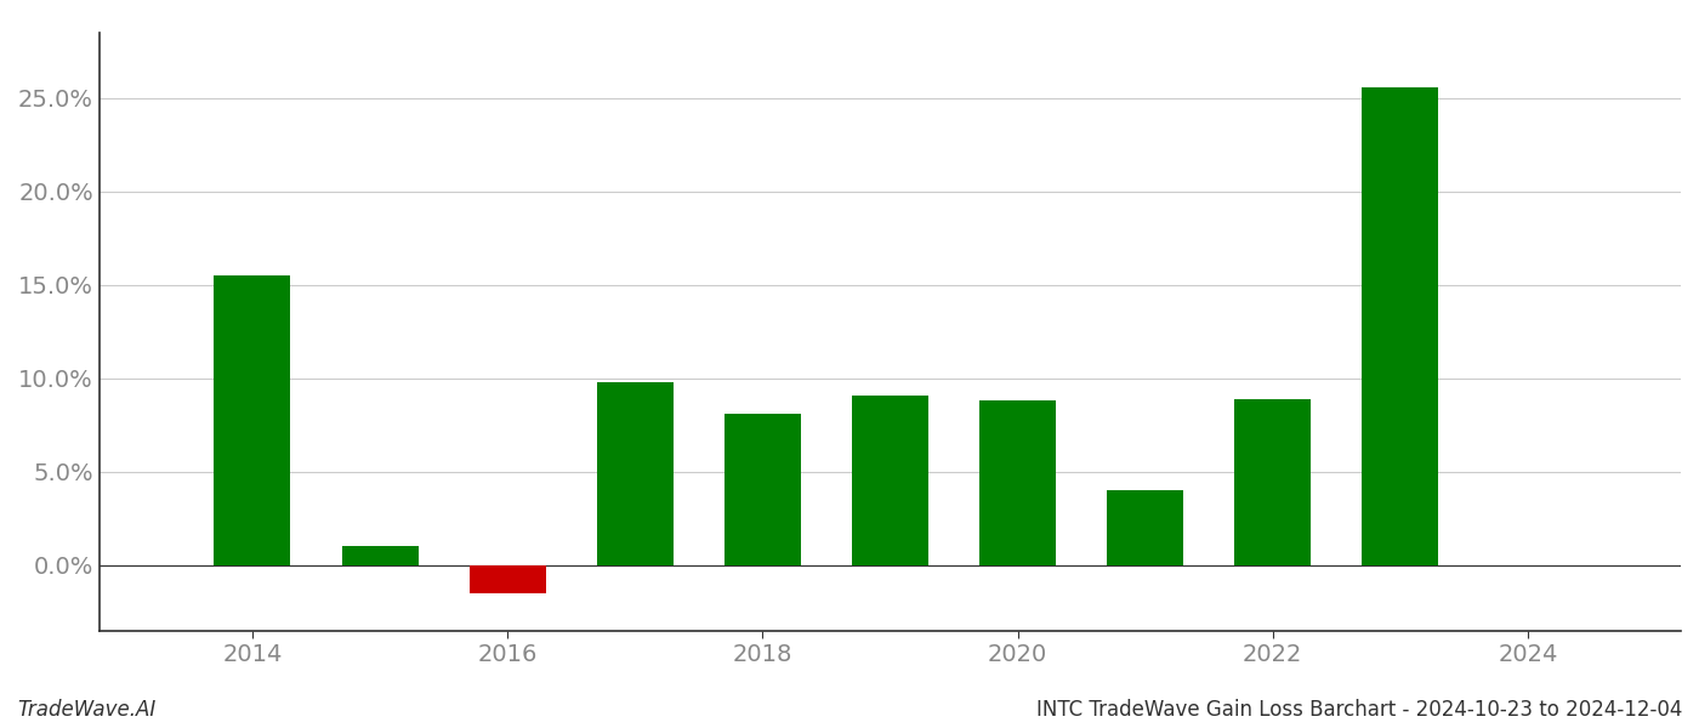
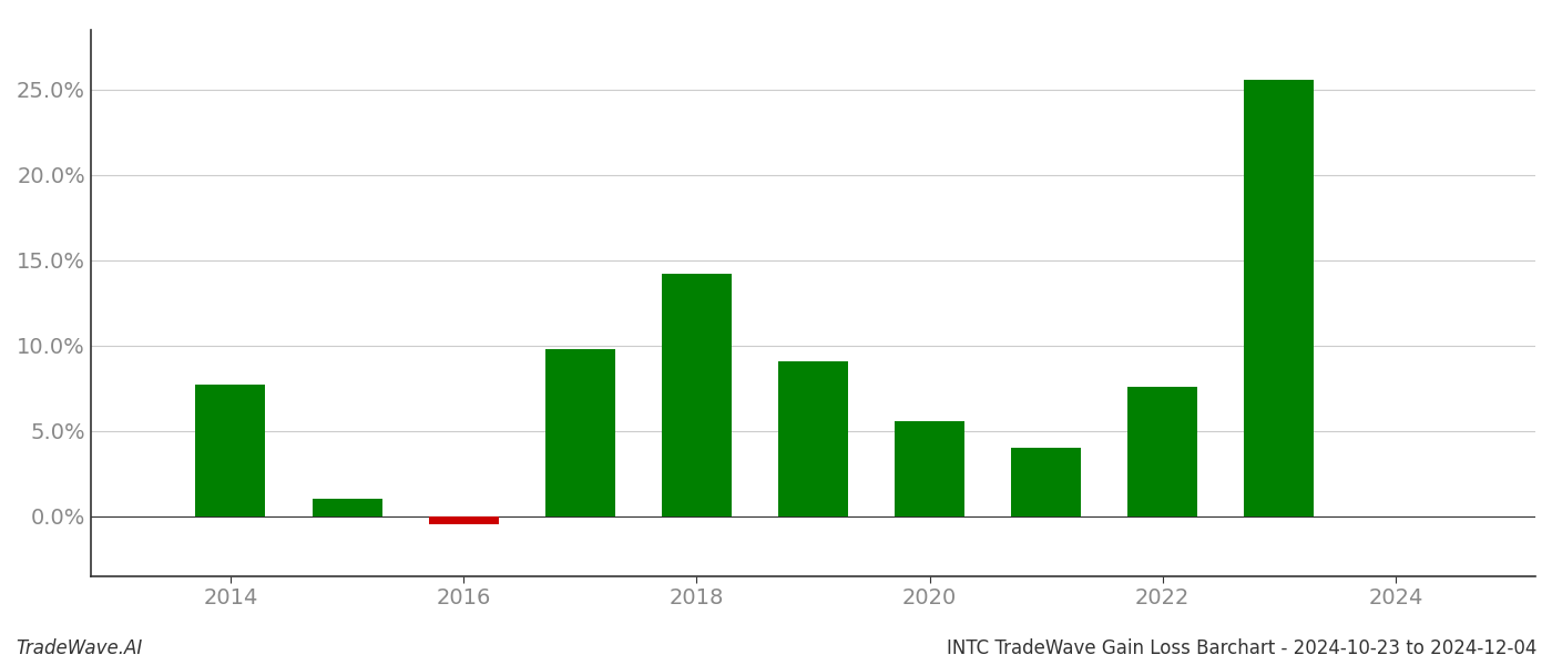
2014: 15.5% -> 7.7%
2016: -1.5% -> -0.5%
2018: 8.1% -> 14.2%
2020: 8.8% -> 5.6%
2022: 8.9% -> 7.6%
